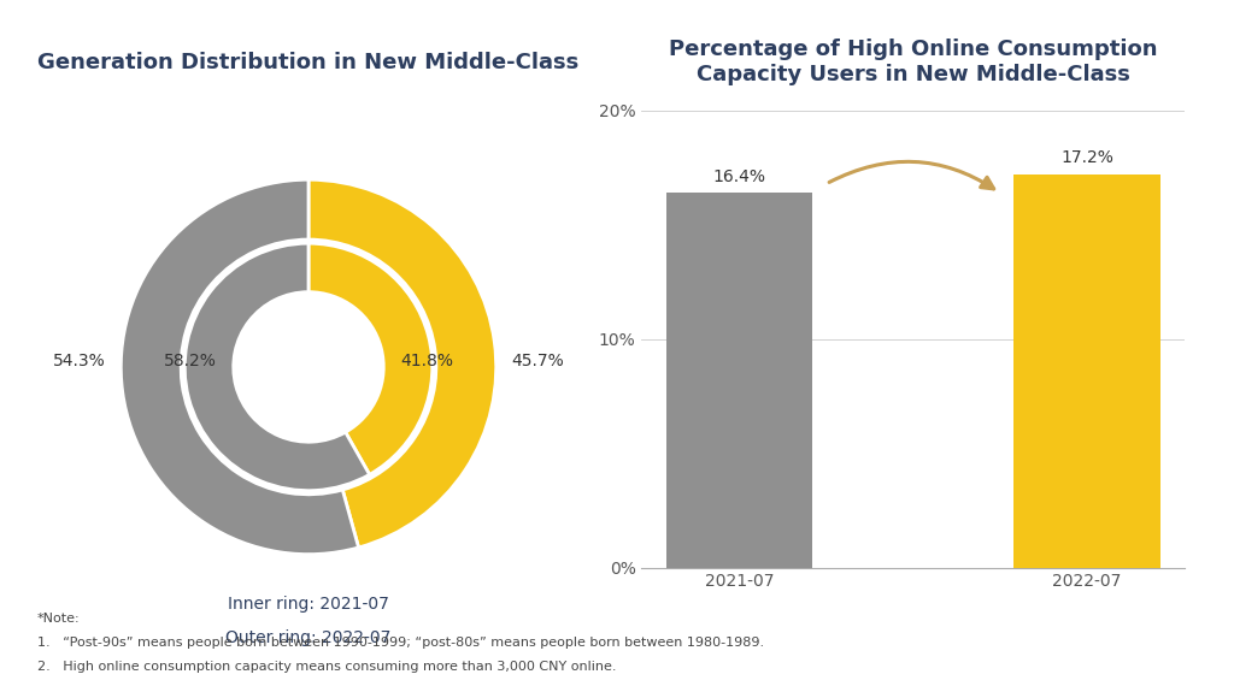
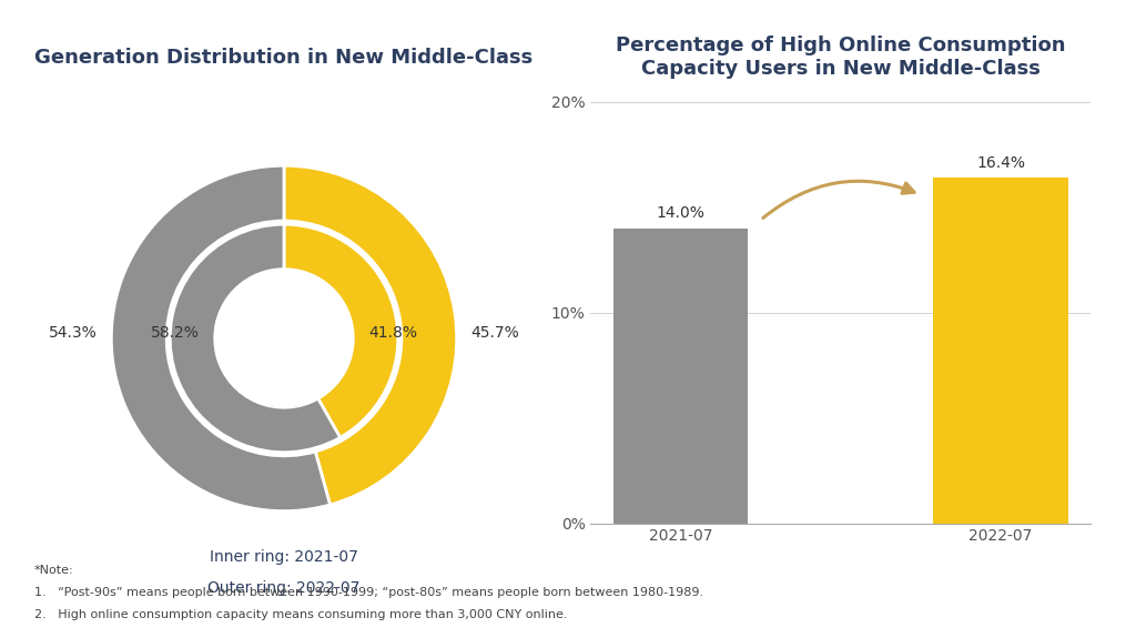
2021-07: 16.4% -> 14.0%
2022-07: 17.2% -> 16.4%
